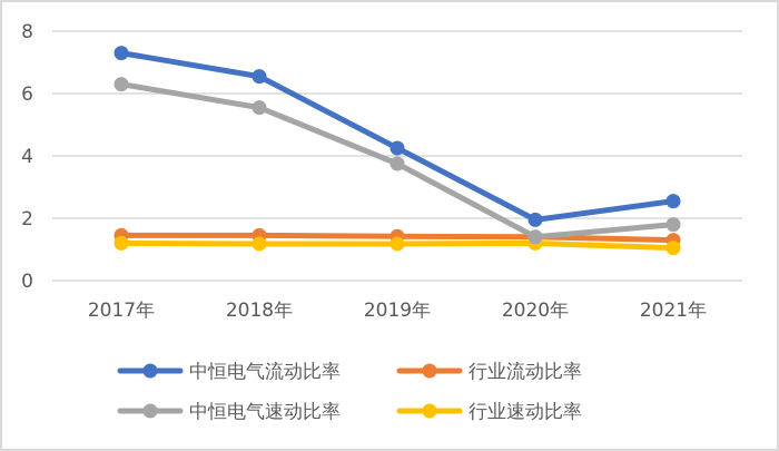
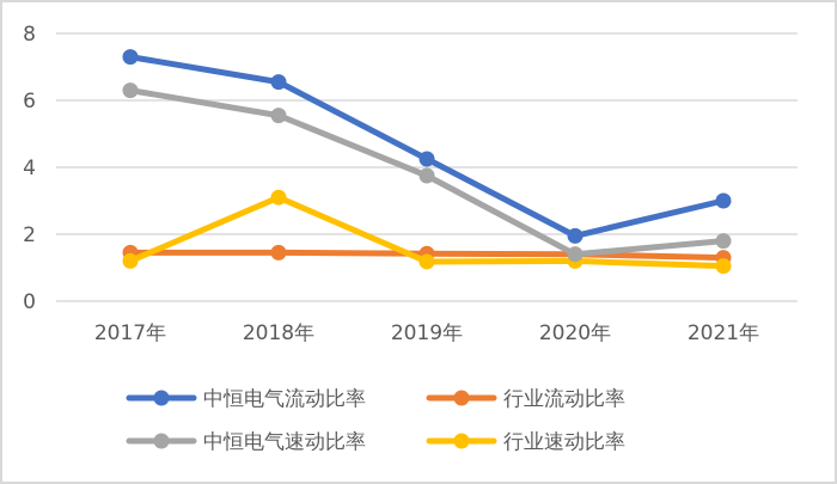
行业速动比率/2018年: 1.2 -> 3.1
中恒电气流动比率/2021年: 2.5 -> 3.0
